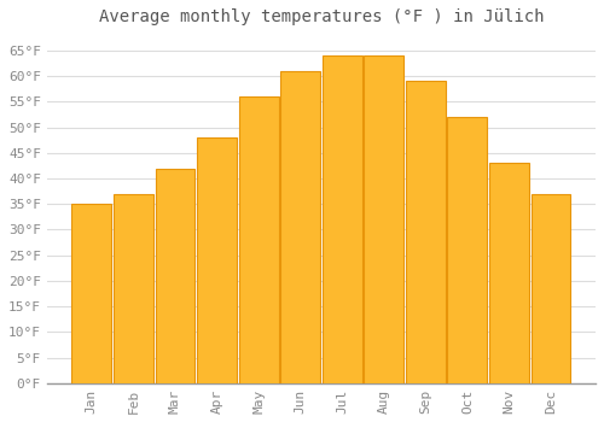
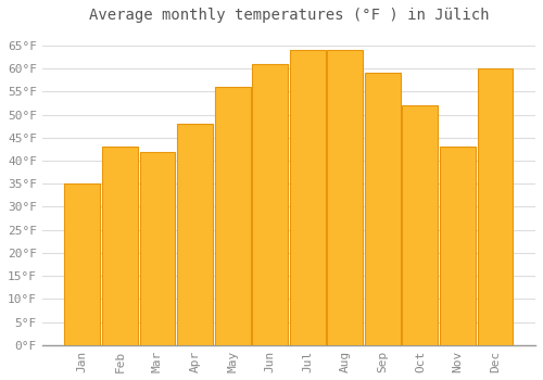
Feb: 37°F -> 43°F
Dec: 37°F -> 60°F
